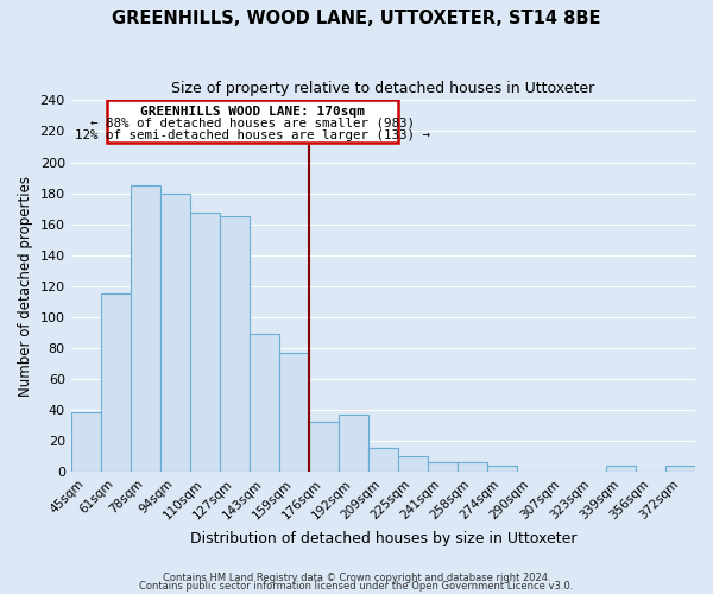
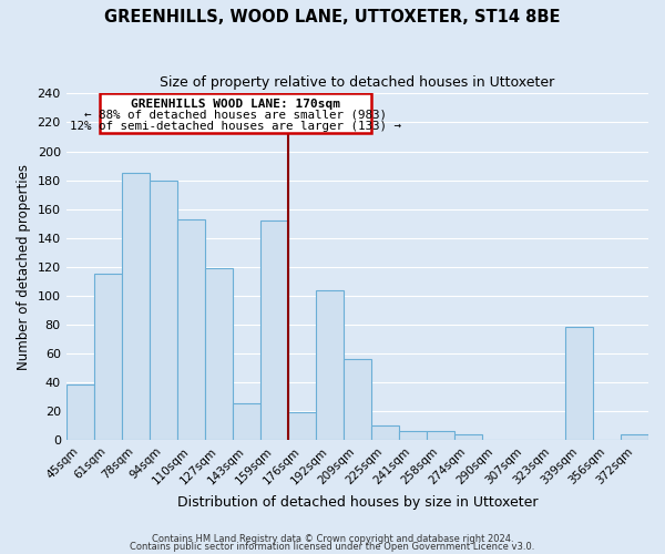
110sqm: 167 -> 153
127sqm: 165 -> 119
143sqm: 89 -> 25
159sqm: 77 -> 152
176sqm: 32 -> 19
192sqm: 37 -> 104
209sqm: 15 -> 56
339sqm: 4 -> 78
